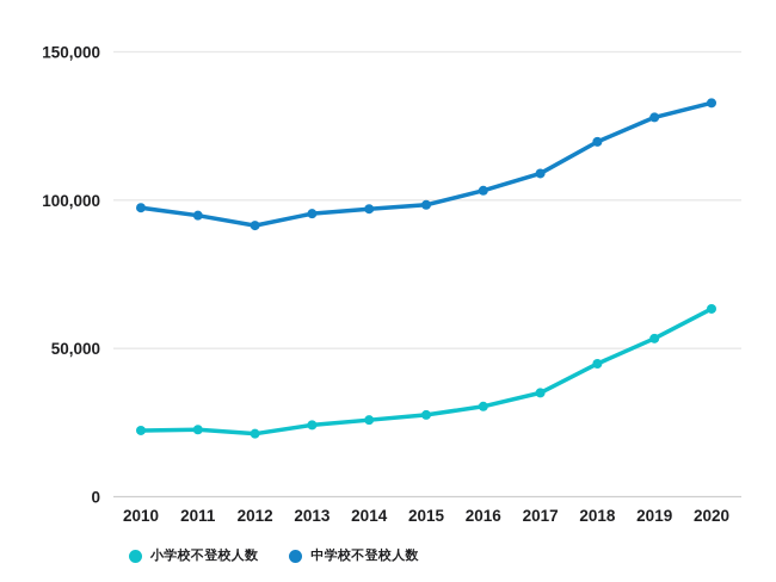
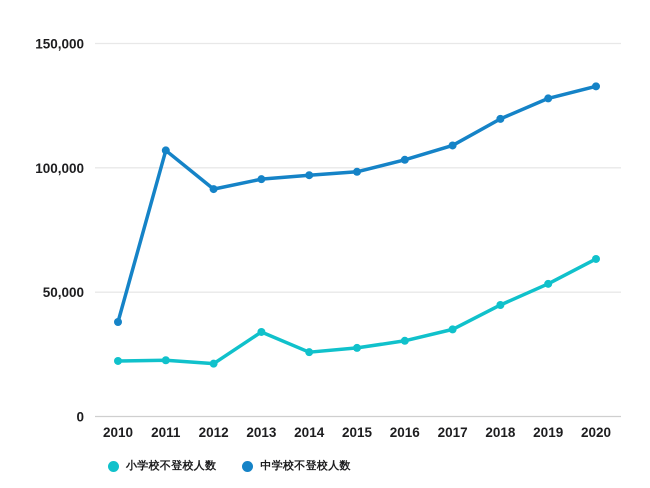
中学校不登校人数/2010: 97000 -> 38000
中学校不登校人数/2011: 95000 -> 107000
小学校不登校人数/2013: 24000 -> 34000
